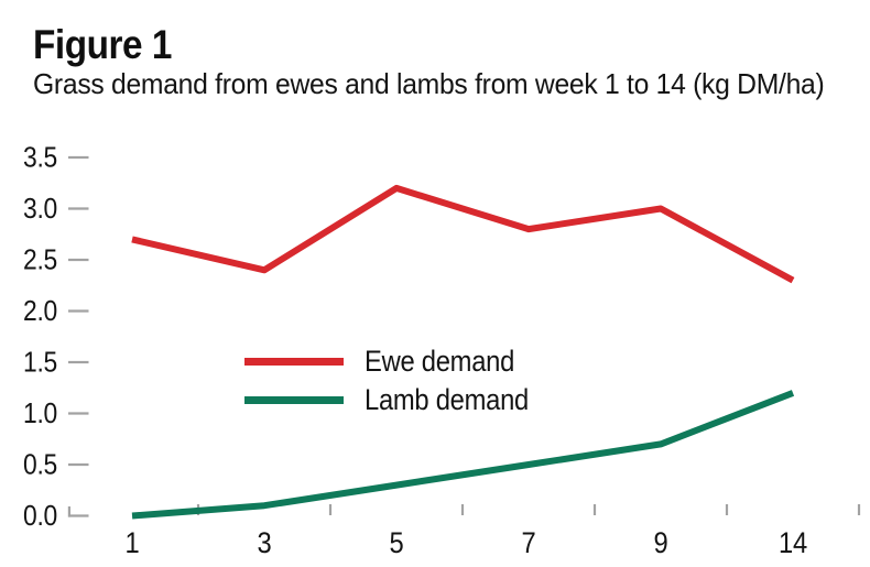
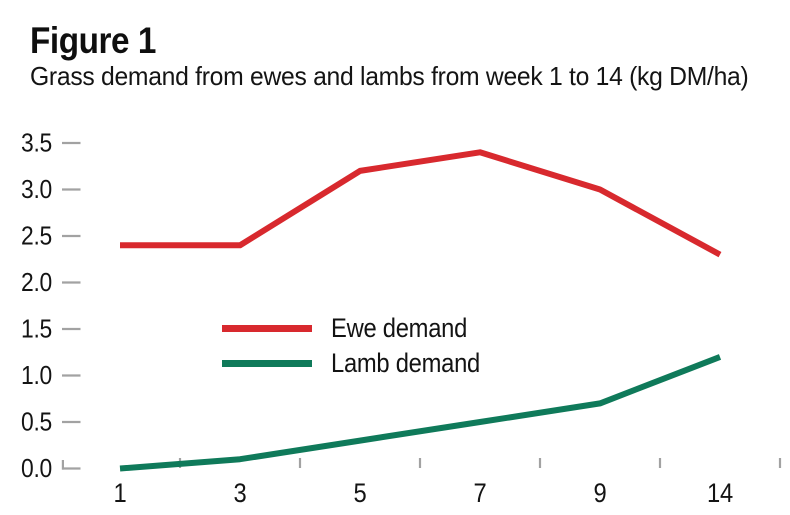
Ewe demand/1: 2.7 -> 2.4
Ewe demand/7: 2.8 -> 3.4
